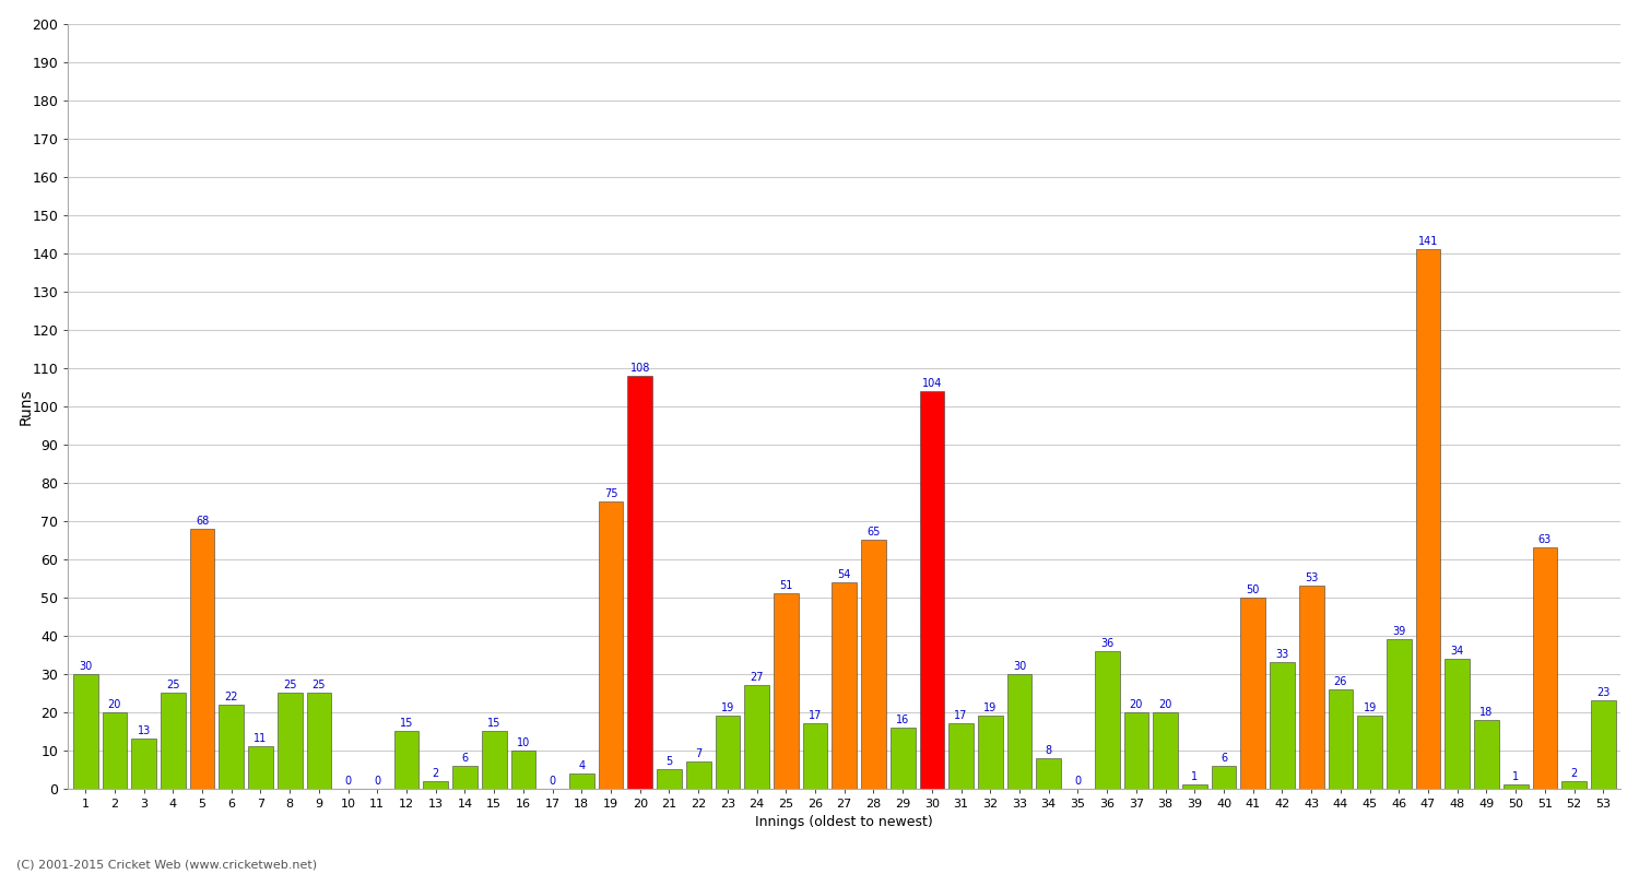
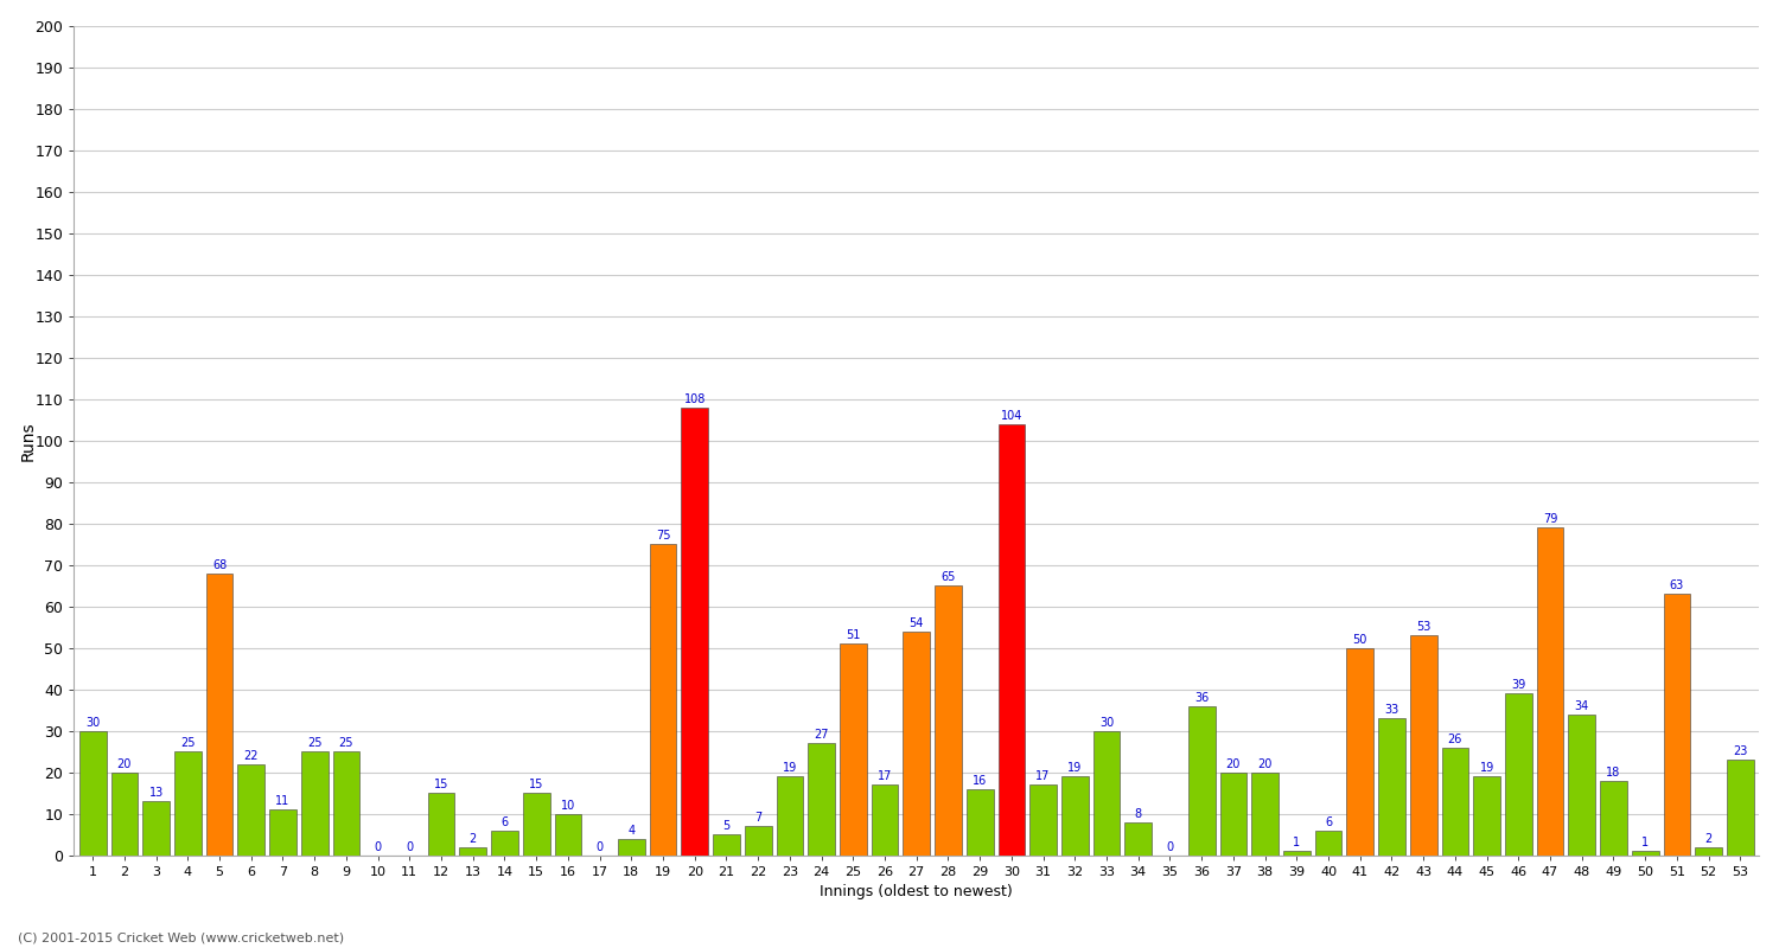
47: 141 -> 79
